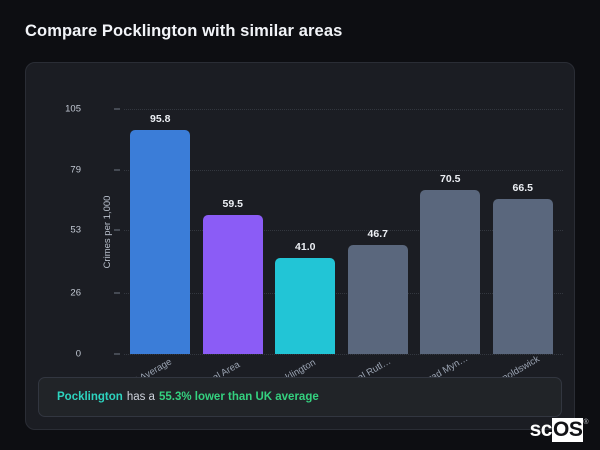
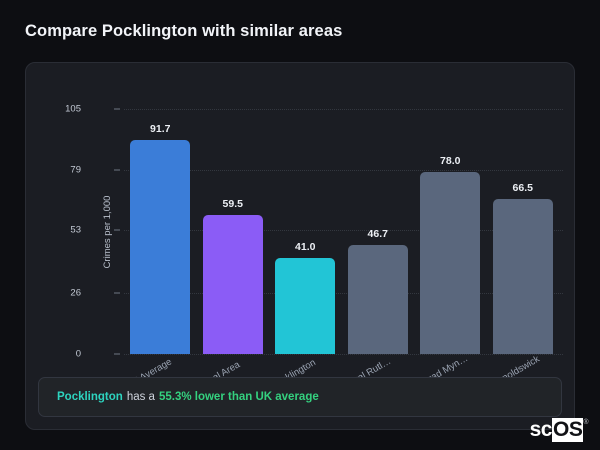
UK Average: 95.8 -> 91.7
Ystrad Myn…: 70.5 -> 78.0
